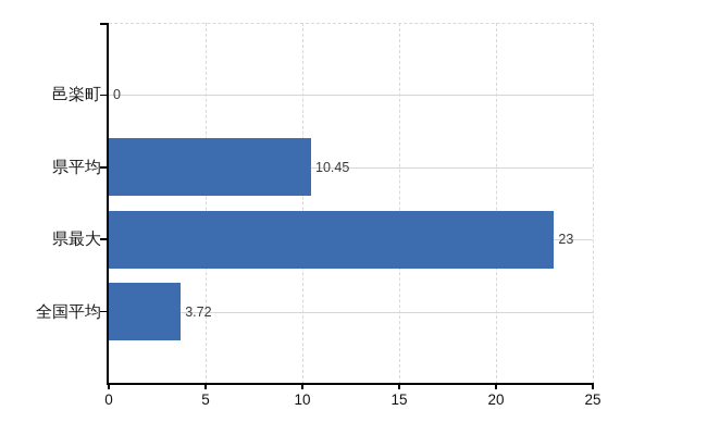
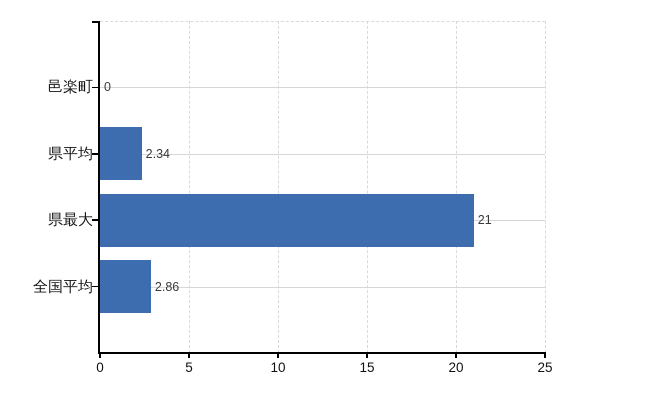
県平均: 10.45 -> 2.34
県最大: 23 -> 21
全国平均: 3.72 -> 2.86
